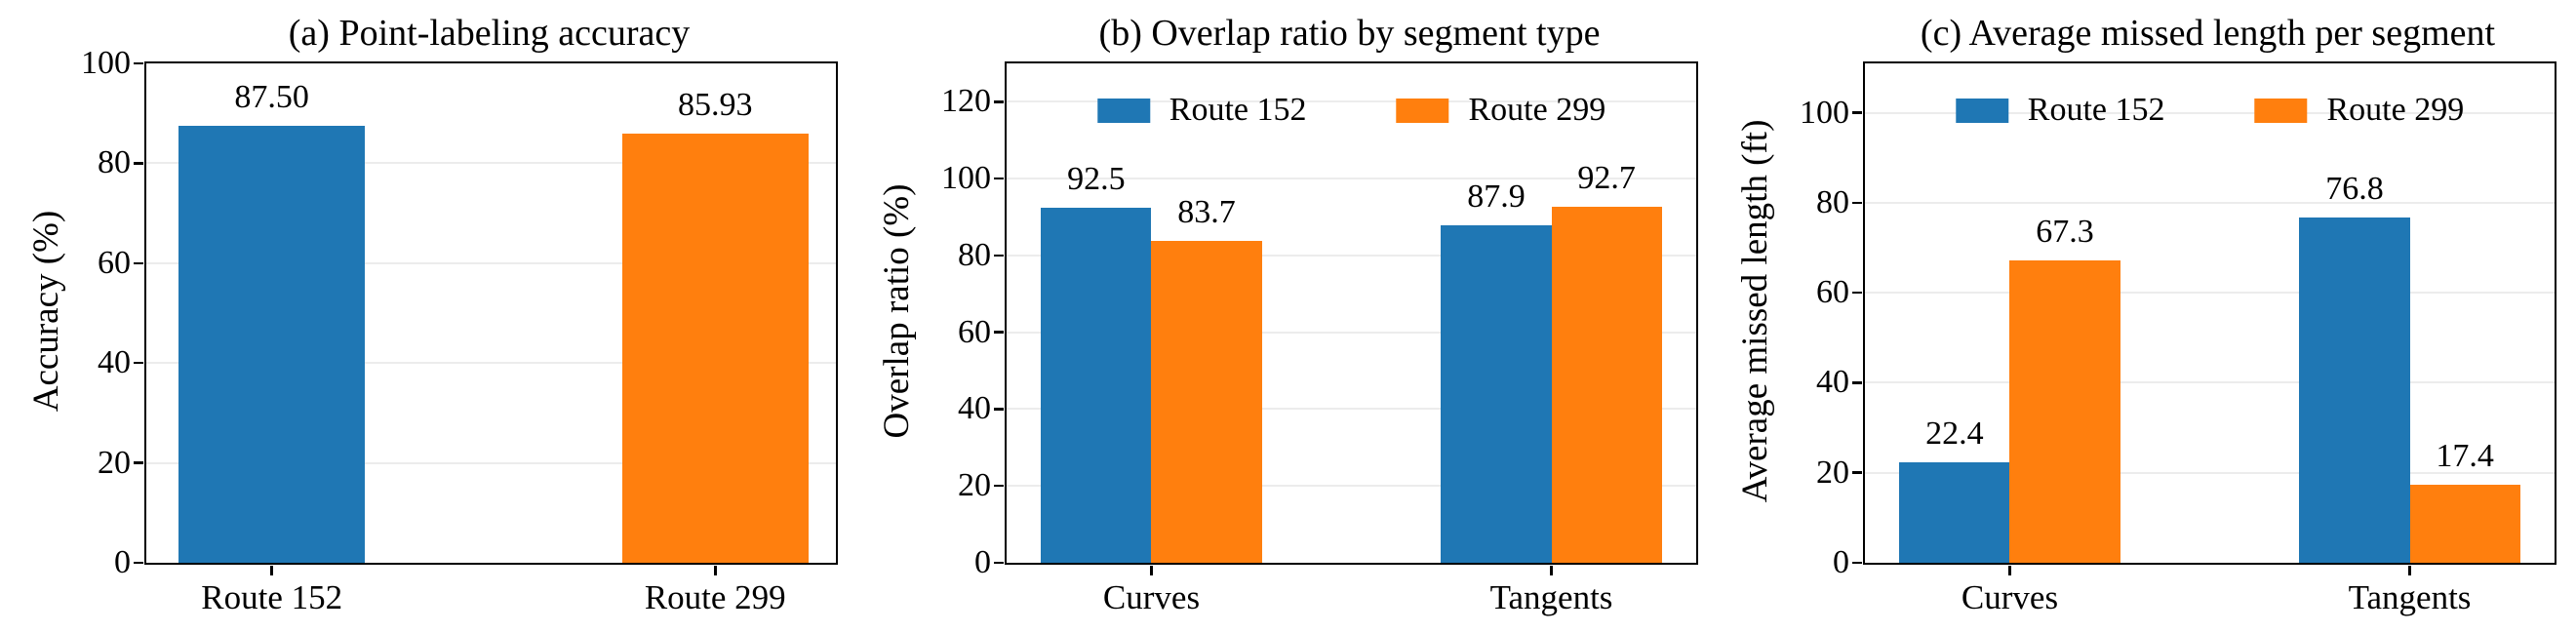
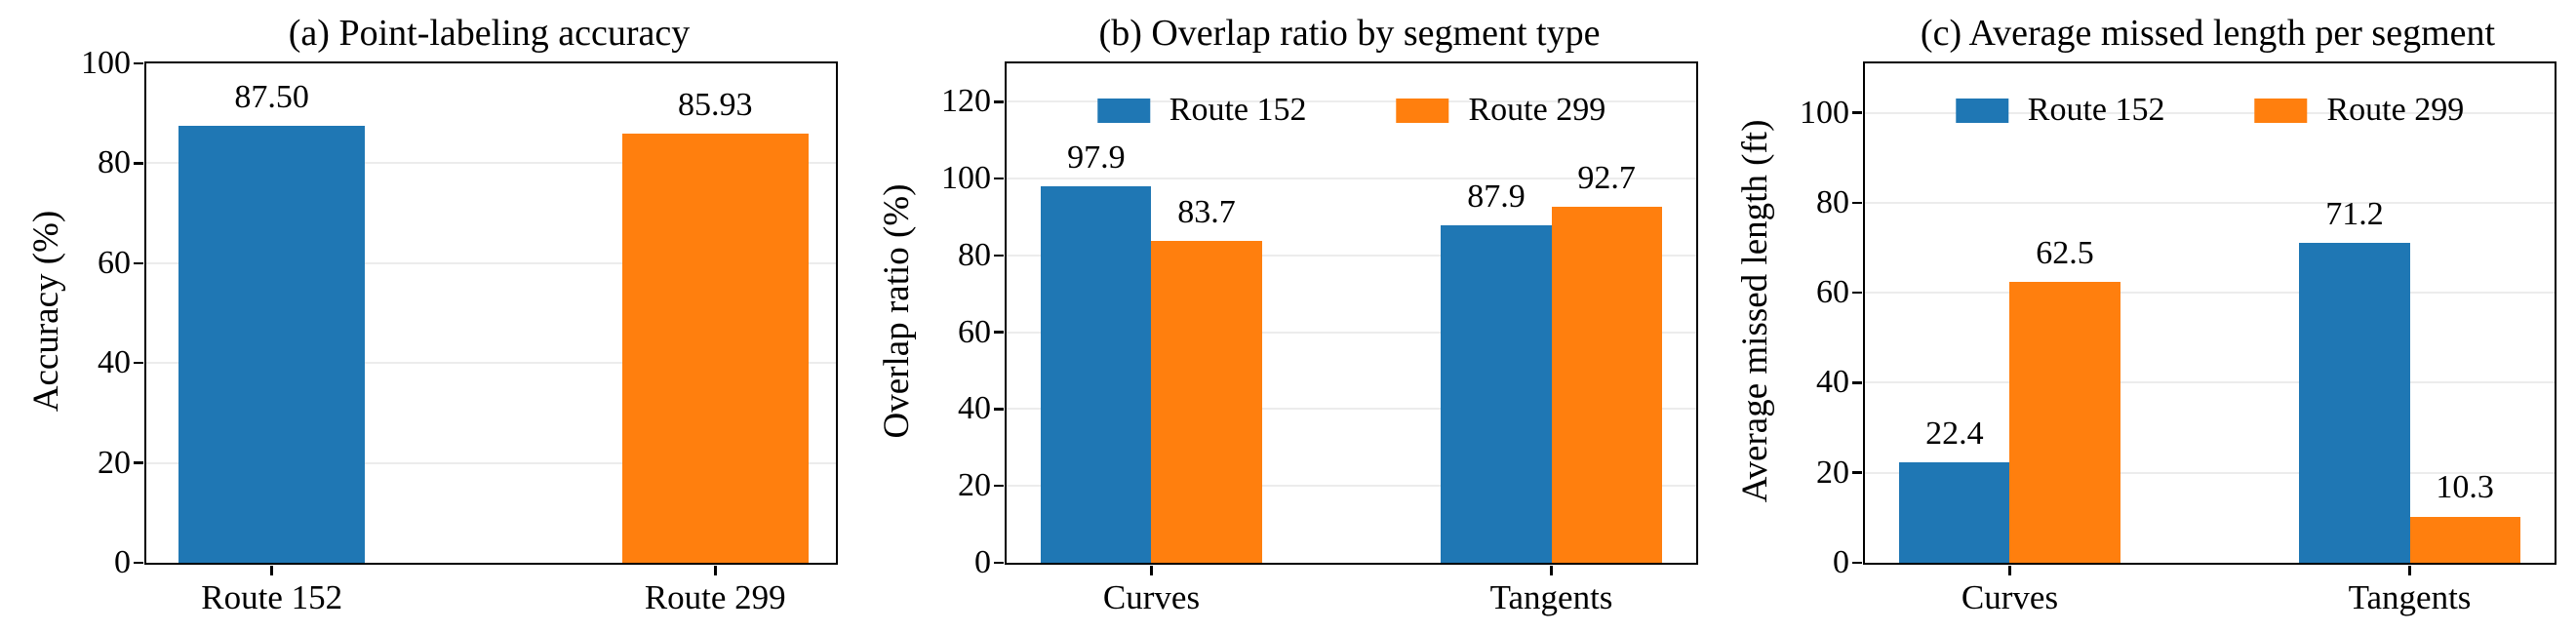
(b) Overlap ratio by segment type/Route 152/Curves: 92.5 -> 97.9
(c) Average missed length per segment/Route 299/Curves: 67.3 -> 62.5
(c) Average missed length per segment/Route 152/Tangents: 76.8 -> 71.2
(c) Average missed length per segment/Route 299/Tangents: 17.4 -> 10.3
